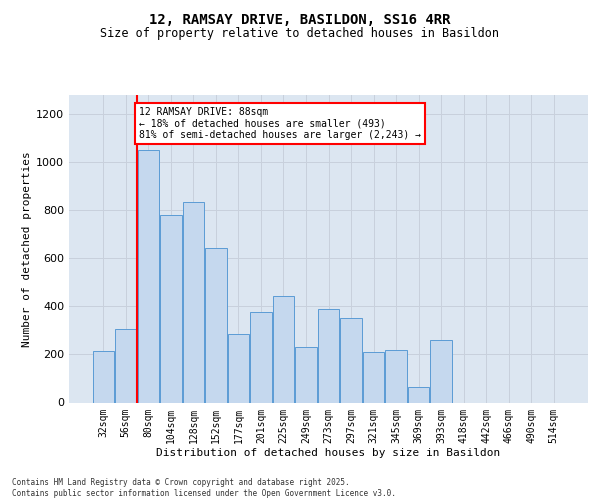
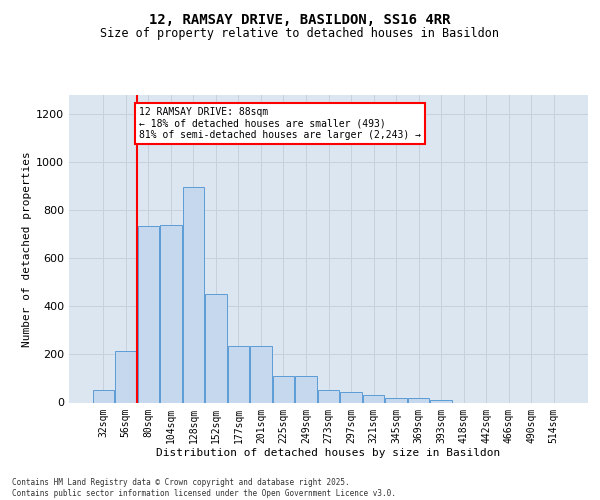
32sqm: 215 -> 50
56sqm: 305 -> 215
80sqm: 1050 -> 735
104sqm: 780 -> 740
128sqm: 835 -> 895
152sqm: 645 -> 450
177sqm: 285 -> 235
201sqm: 375 -> 235
225sqm: 445 -> 110
249sqm: 230 -> 110
273sqm: 390 -> 50
297sqm: 350 -> 45
321sqm: 210 -> 30
345sqm: 220 -> 20
369sqm: 65 -> 20
393sqm: 260 -> 10
